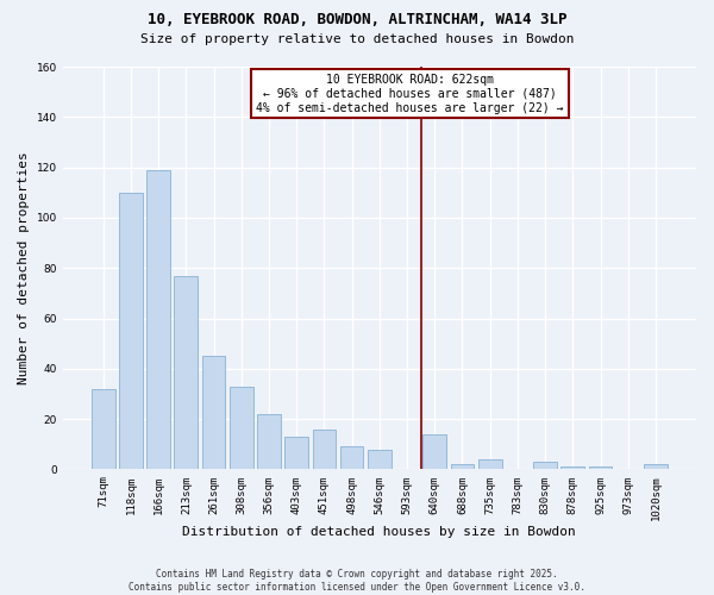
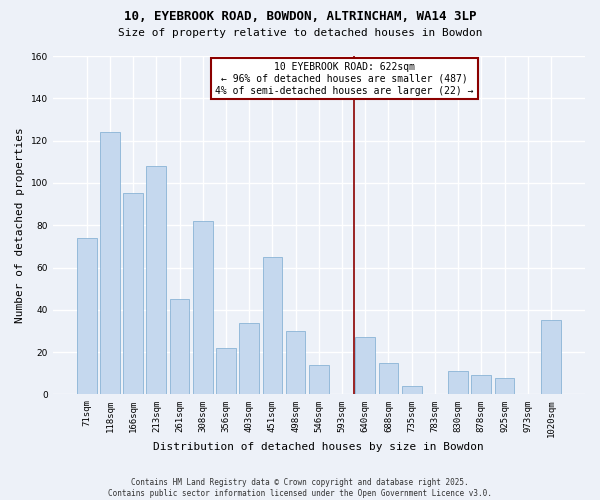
71sqm: 32 -> 74
118sqm: 110 -> 124
166sqm: 119 -> 95
213sqm: 77 -> 108
308sqm: 33 -> 82
403sqm: 13 -> 34
451sqm: 16 -> 65
498sqm: 9 -> 30
546sqm: 8 -> 14
640sqm: 14 -> 27
688sqm: 2 -> 15
830sqm: 3 -> 11
878sqm: 1 -> 9
925sqm: 1 -> 8
1020sqm: 2 -> 35
